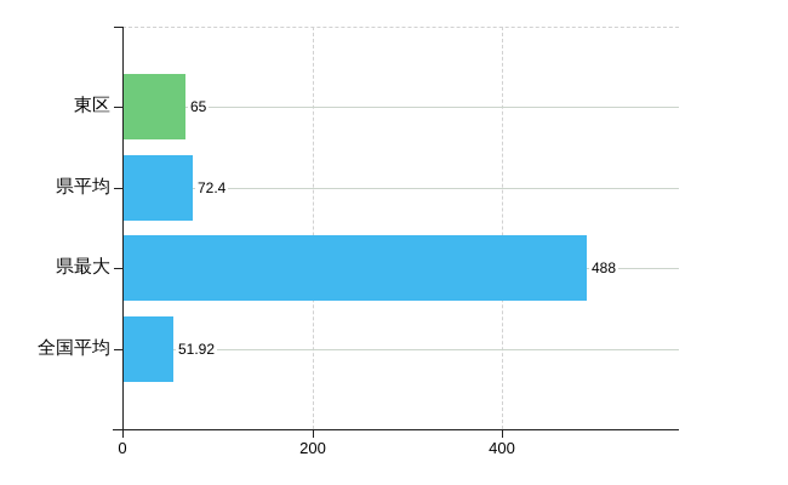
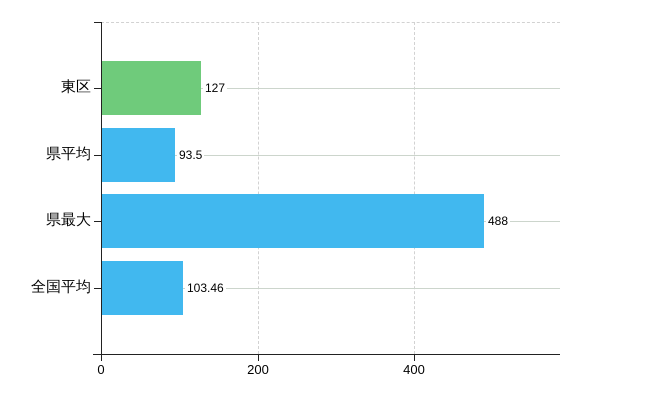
東区: 65 -> 127
県平均: 72.4 -> 93.5
全国平均: 51.92 -> 103.46
